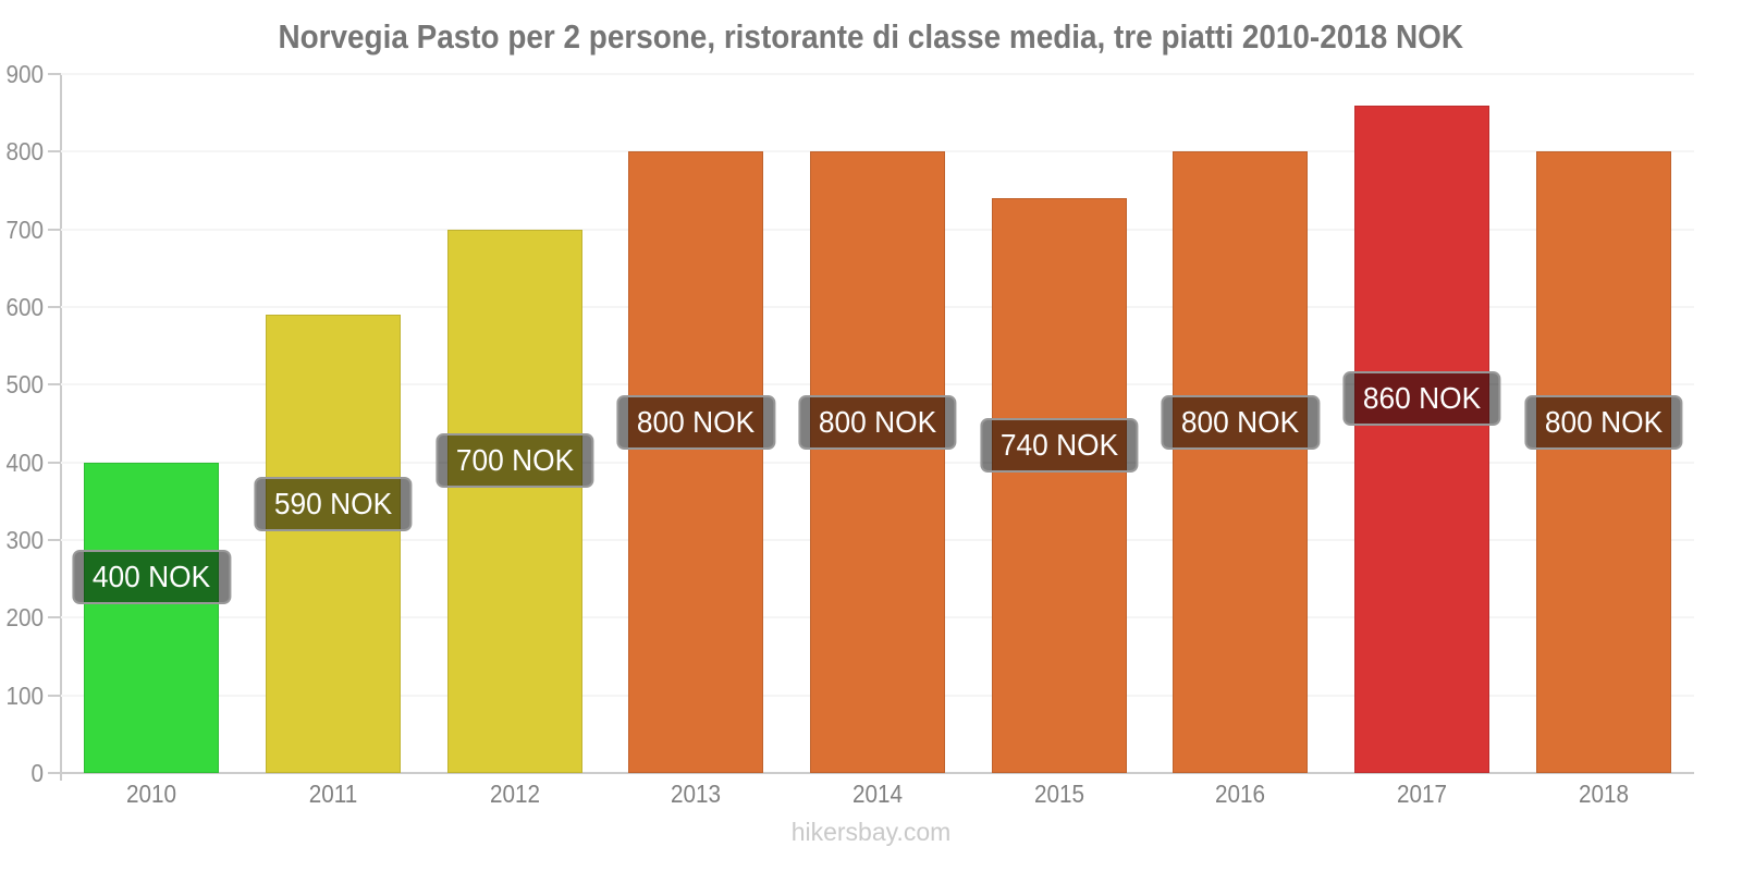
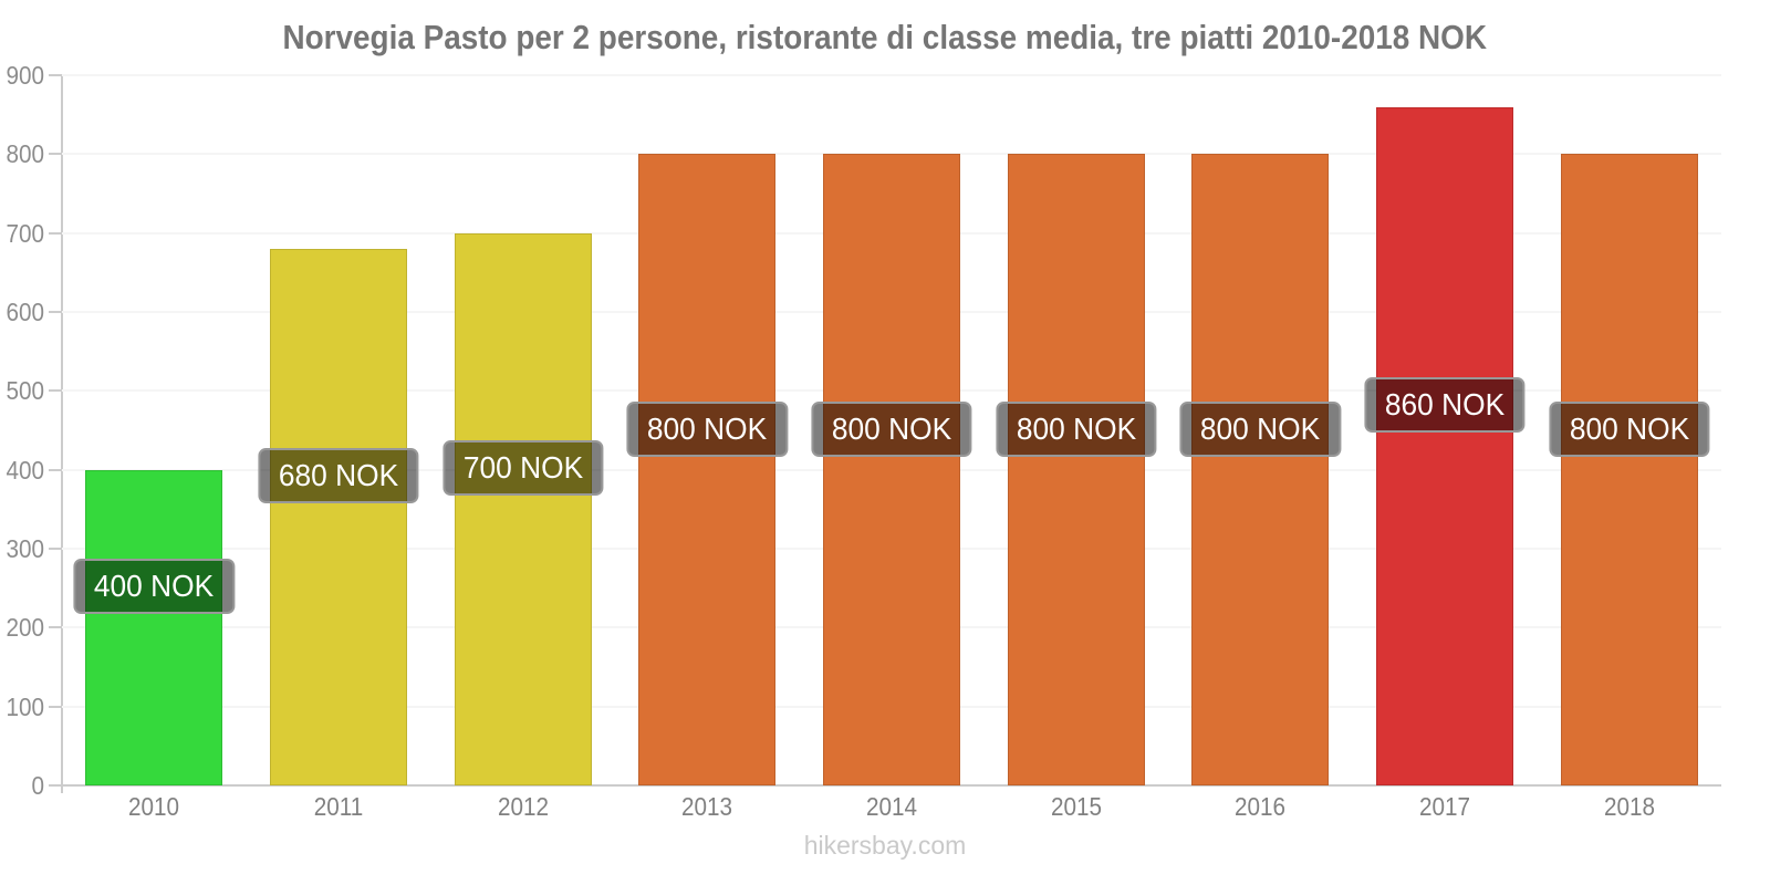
2011: 590 -> 680
2015: 740 -> 800
